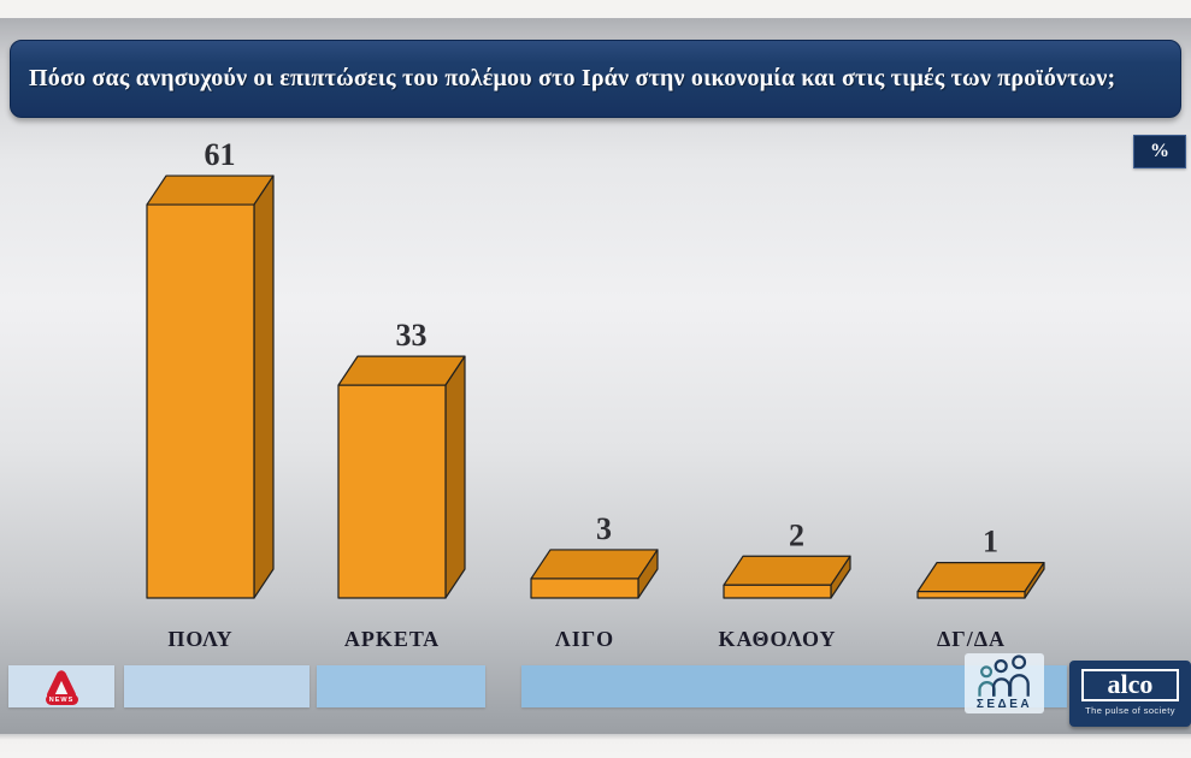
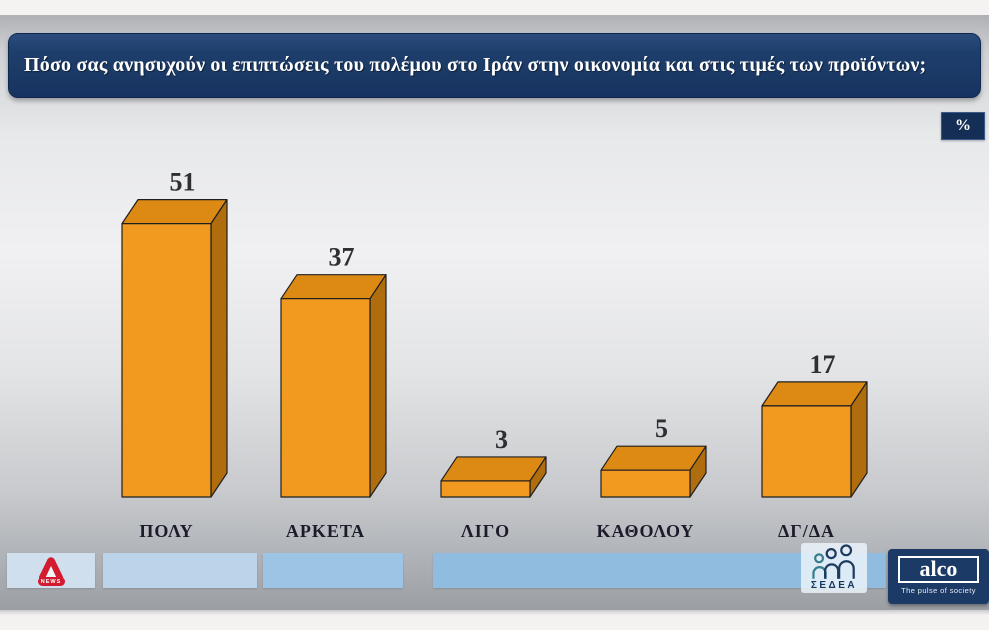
ΠΟΛΥ: 61 -> 51
ΑΡΚΕΤΑ: 33 -> 37
ΚΑΘΟΛΟΥ: 2 -> 5
ΔΓ/ΔΑ: 1 -> 17
